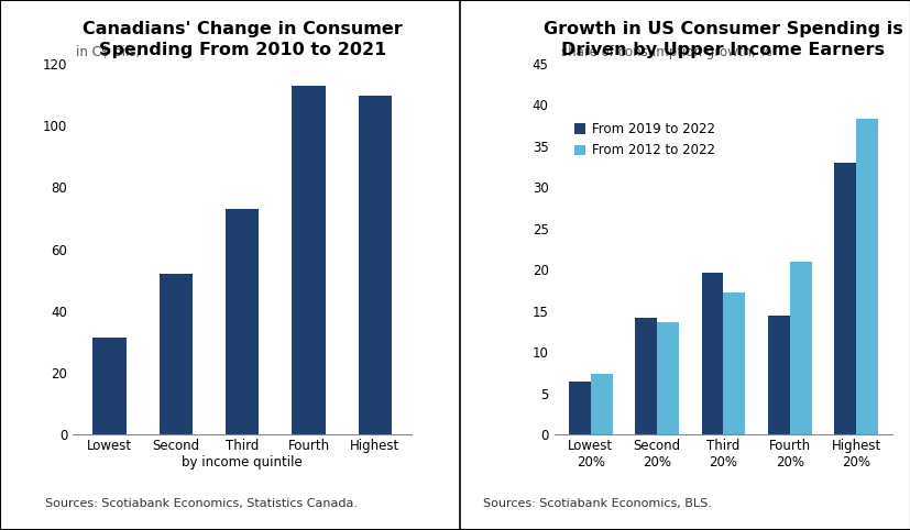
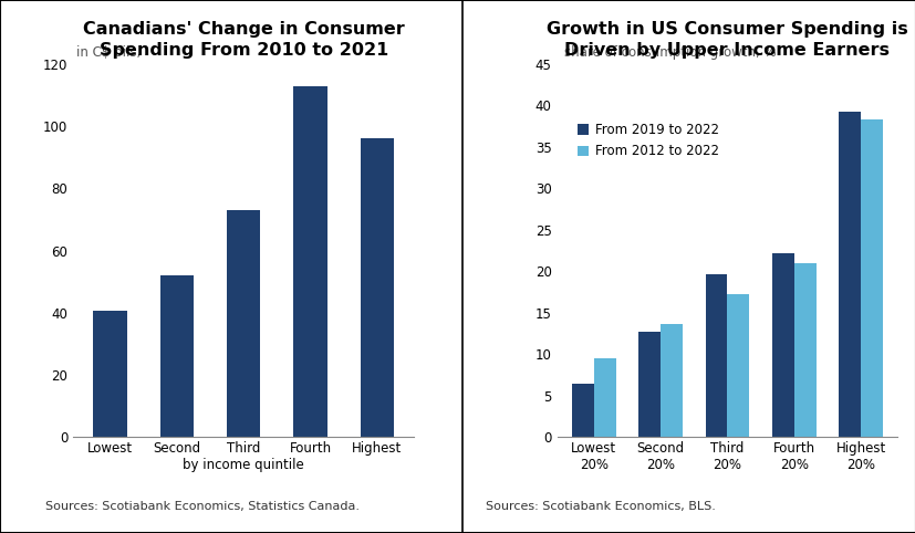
Canadians' Change in Consumer Spending From 2010 to 2021/Lowest: 31.5 -> 40.5
Canadians' Change in Consumer Spending From 2010 to 2021/Highest: 109.5 -> 96.0
From 2012 to 2022/Lowest 20%: 7.4 -> 9.5
From 2019 to 2022/Second 20%: 14.2 -> 12.7
From 2019 to 2022/Fourth 20%: 14.4 -> 22.2
From 2019 to 2022/Highest 20%: 33.0 -> 39.3
